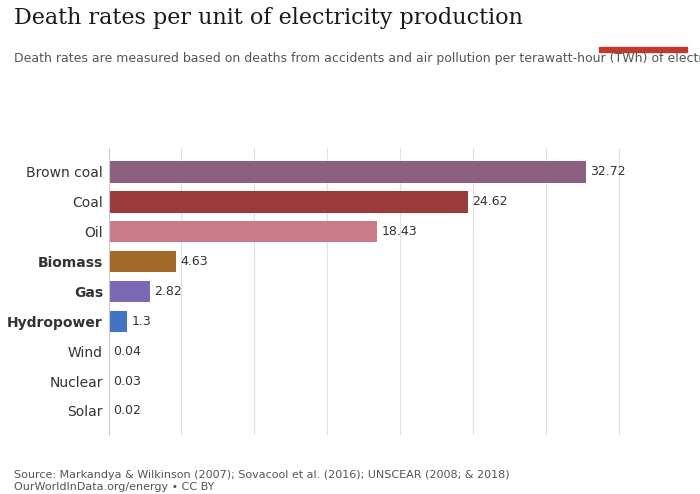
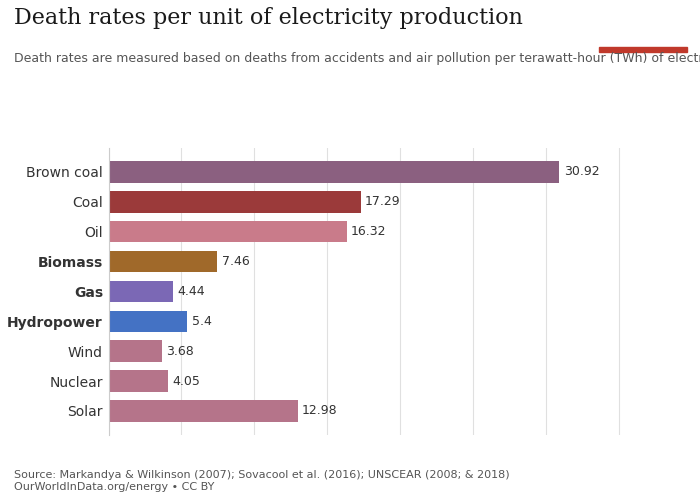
Brown coal: 32.72 -> 30.92
Coal: 24.62 -> 17.29
Oil: 18.43 -> 16.32
Biomass: 4.63 -> 7.46
Gas: 2.82 -> 4.44
Hydropower: 1.3 -> 5.4
Wind: 0.04 -> 3.68
Nuclear: 0.03 -> 4.05
Solar: 0.02 -> 12.98
